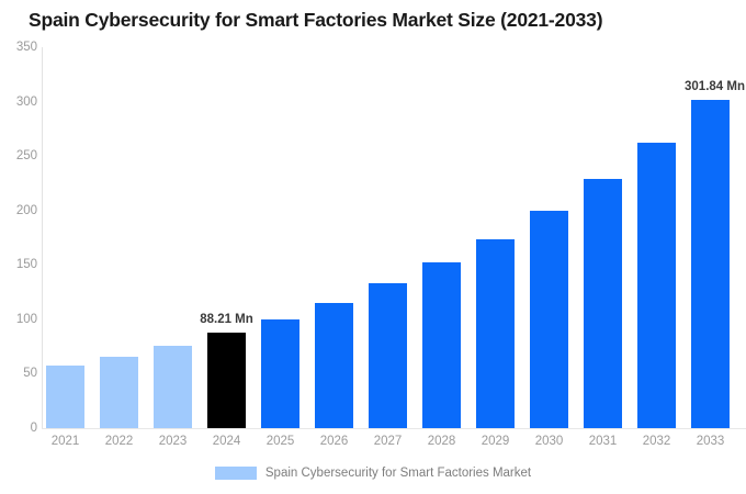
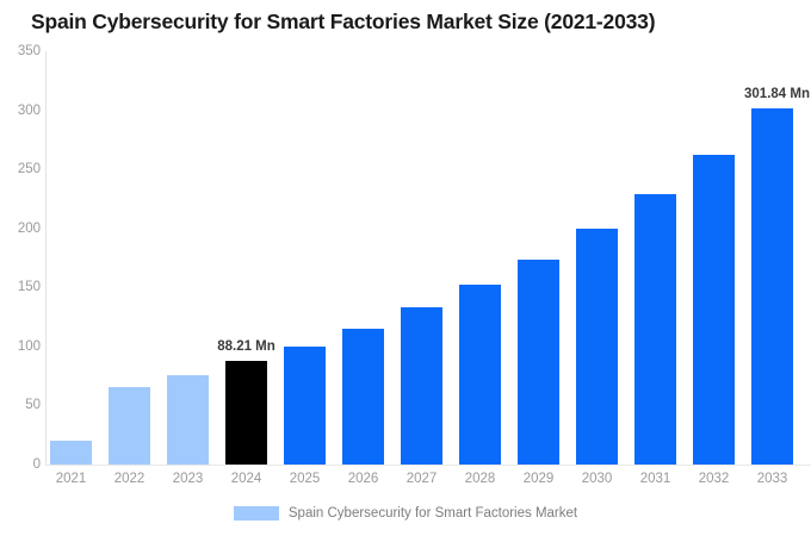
2021: 60 -> 20
